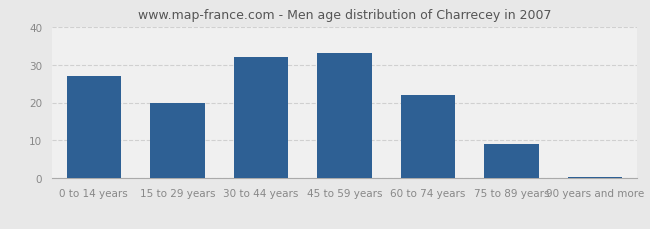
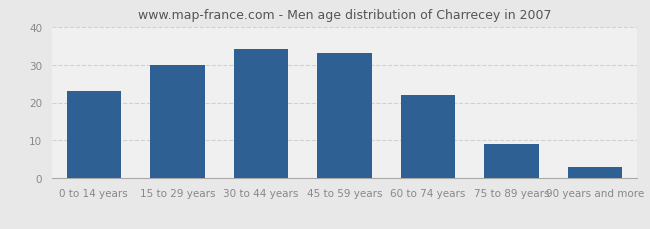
0 to 14 years: 27.0 -> 23.0
15 to 29 years: 20.0 -> 30.0
30 to 44 years: 32.0 -> 34.0
90 years and more: 0.5 -> 3.0
